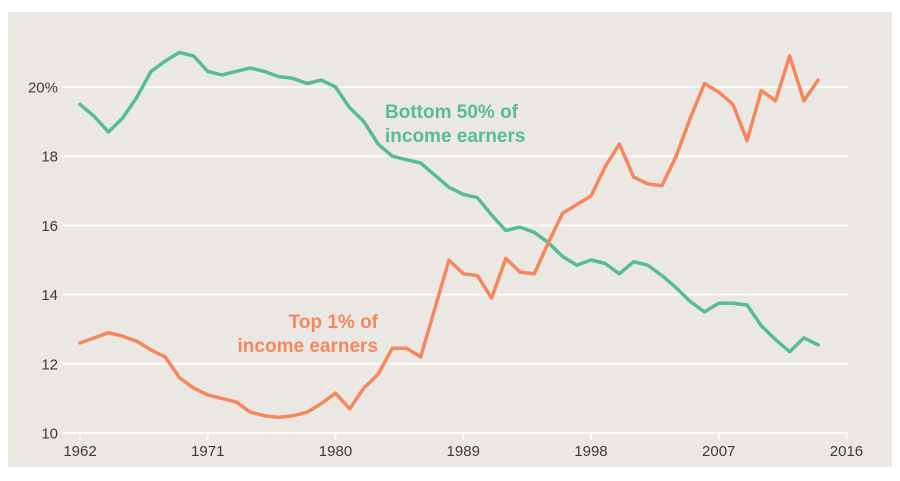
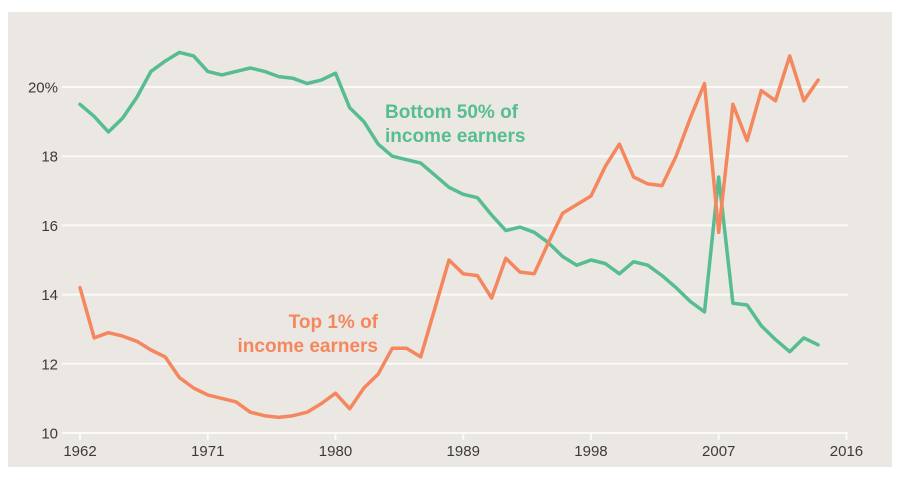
Top 1% of income earners/1962: 12.6% -> 14.2%
Bottom 50% of income earners/1980: 20.0% -> 20.4%
Bottom 50% of income earners/2007: 13.8% -> 17.4%
Top 1% of income earners/2007: 19.9% -> 15.8%
